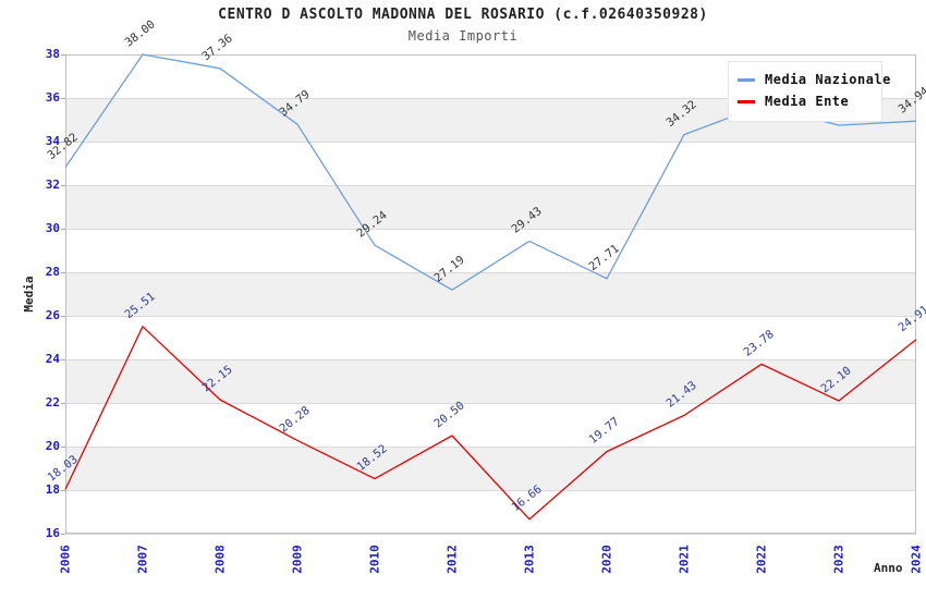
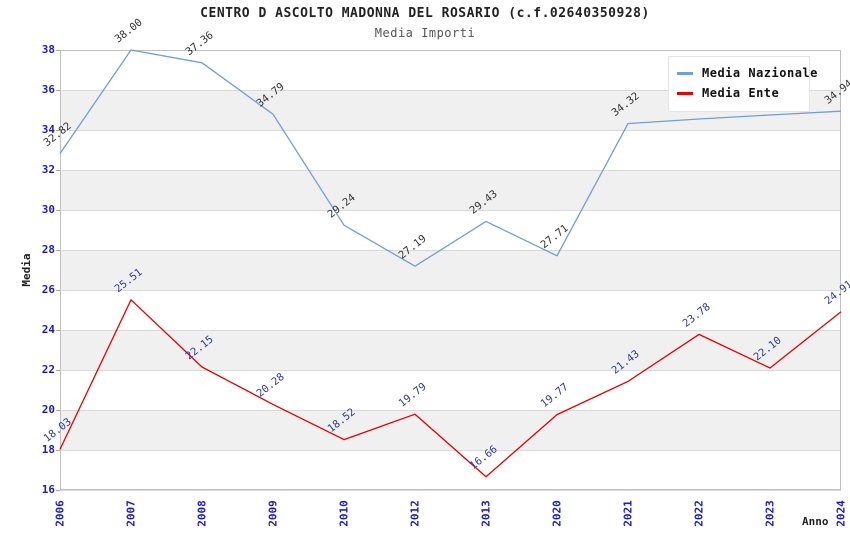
Media Ente/2012: 20.50 -> 19.79
Media Nazionale/2022: 35.65 -> 34.55
